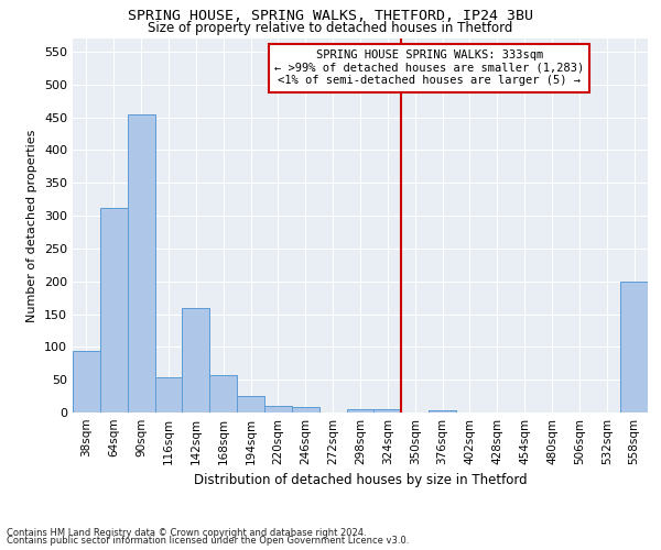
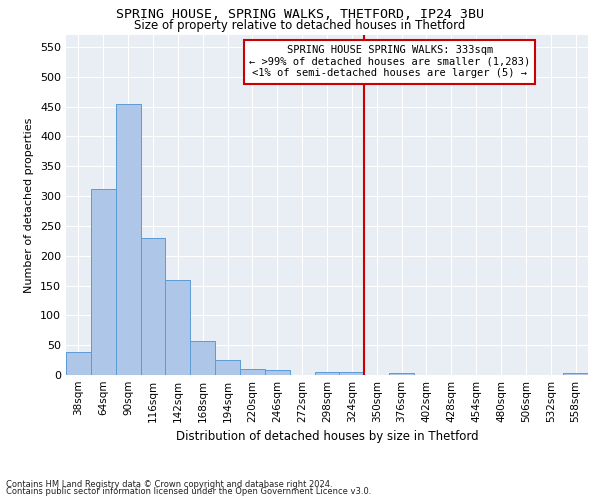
38sqm: 94 -> 39
116sqm: 54 -> 229
558sqm: 200 -> 3
